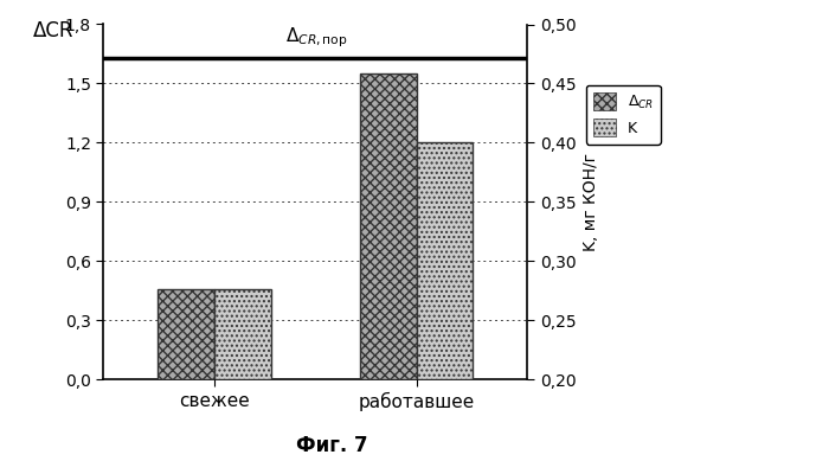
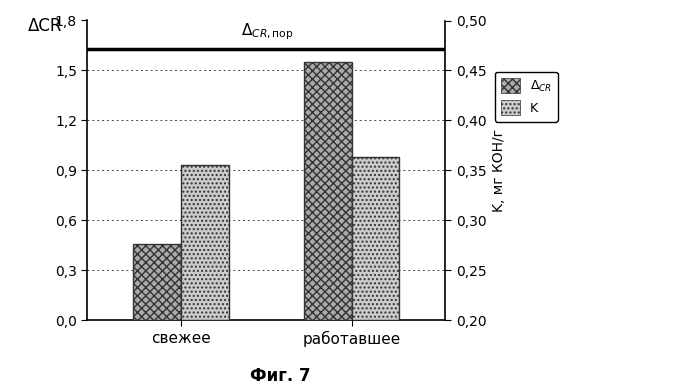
K/свежее: 0,46 -> 0,93
K/работавшее: 1,20 -> 0,98
